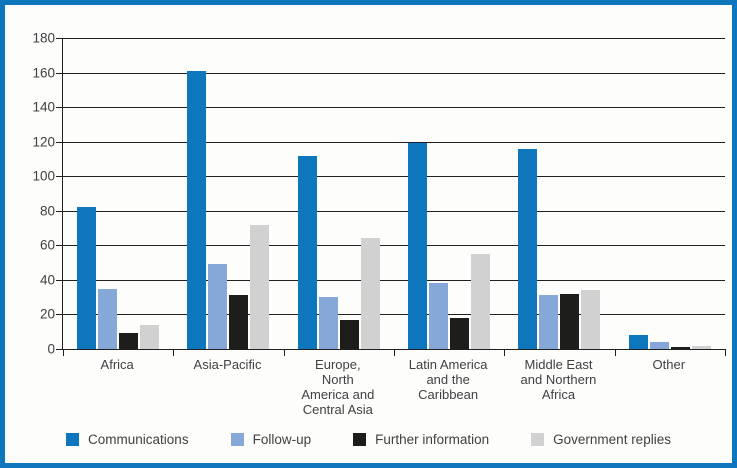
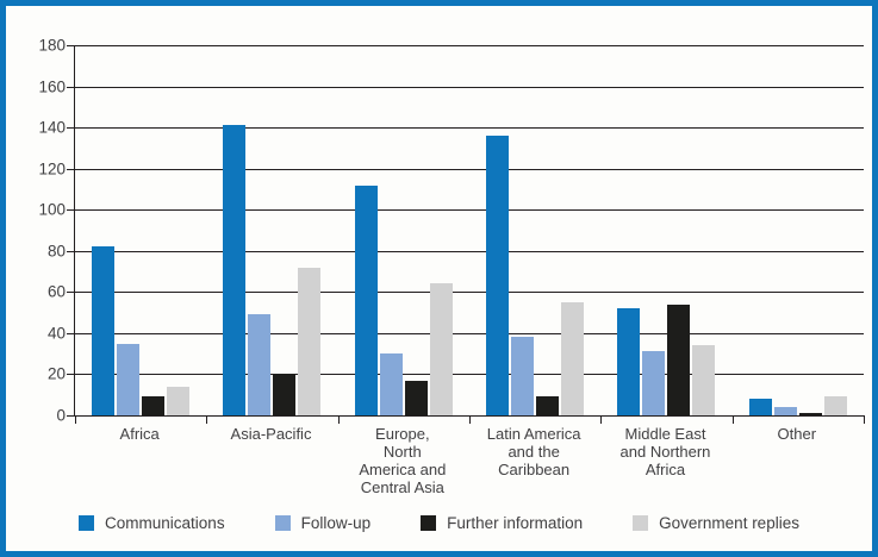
Communications/Asia-Pacific: 161 -> 141
Further information/Asia-Pacific: 31 -> 20
Communications/Latin America and the Caribbean: 119 -> 136
Further information/Latin America and the Caribbean: 18 -> 9
Communications/Middle East and Northern Africa: 116 -> 52
Further information/Middle East and Northern Africa: 32 -> 54
Government replies/Other: 2 -> 9
